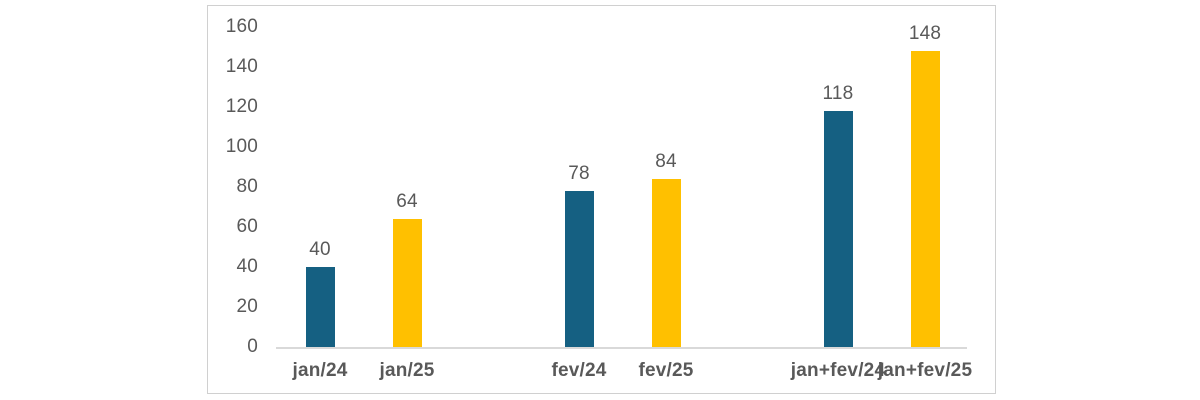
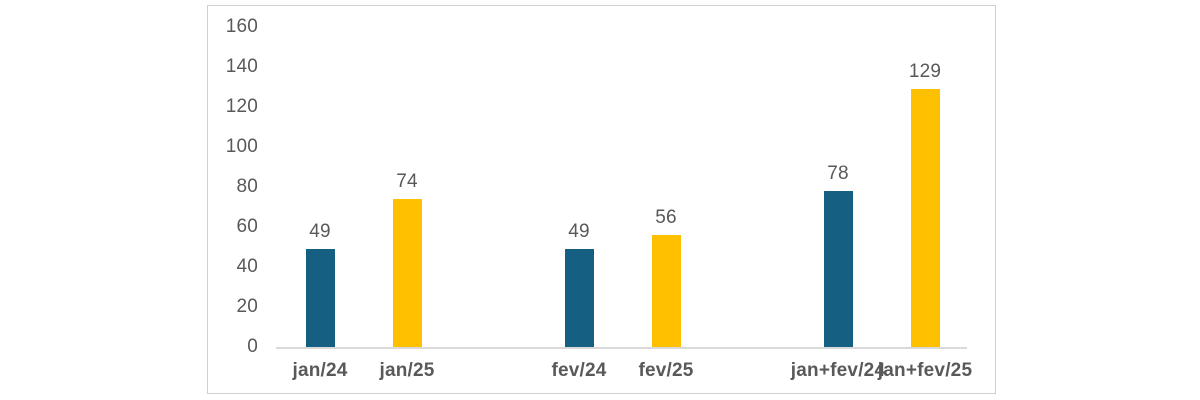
jan/24: 40 -> 49
jan/25: 64 -> 74
fev/24: 78 -> 49
fev/25: 84 -> 56
jan+fev/24: 118 -> 78
jan+fev/25: 148 -> 129
